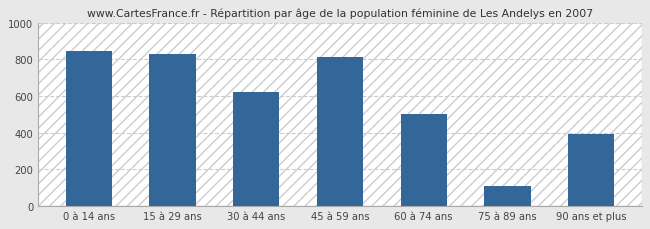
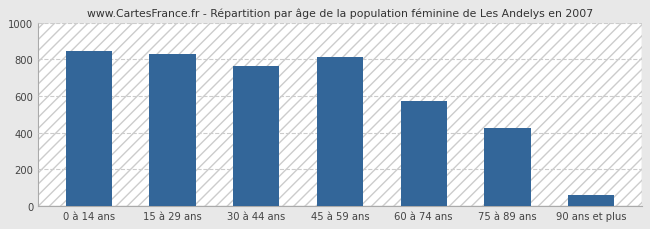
30 à 44 ans: 620 -> 760
60 à 74 ans: 500 -> 580
75 à 89 ans: 110 -> 420
90 ans et plus: 390 -> 60
